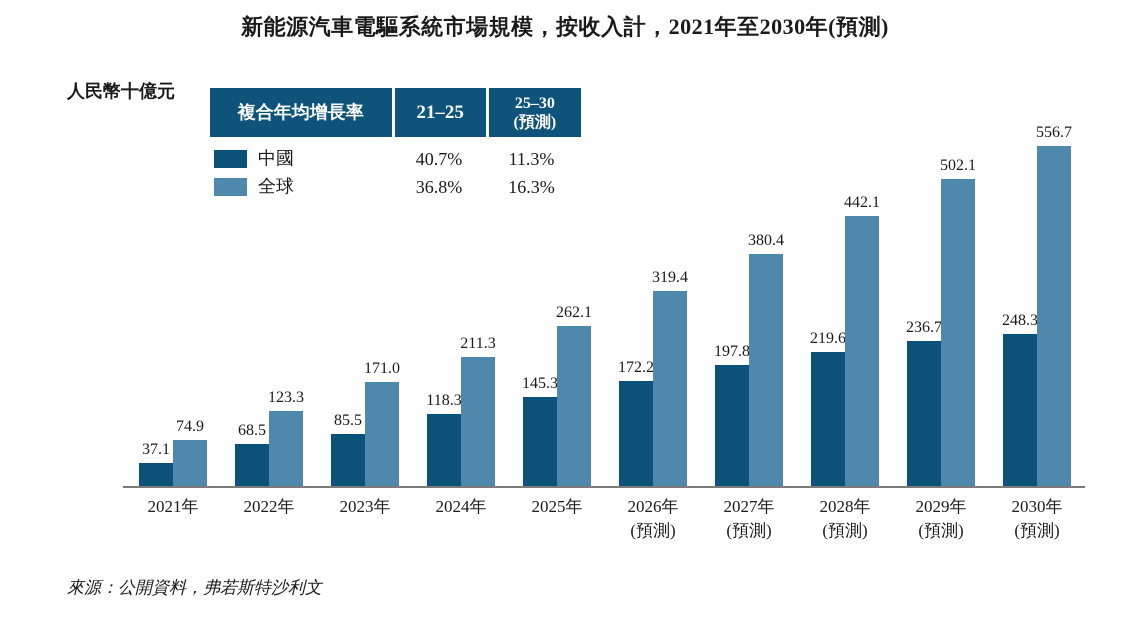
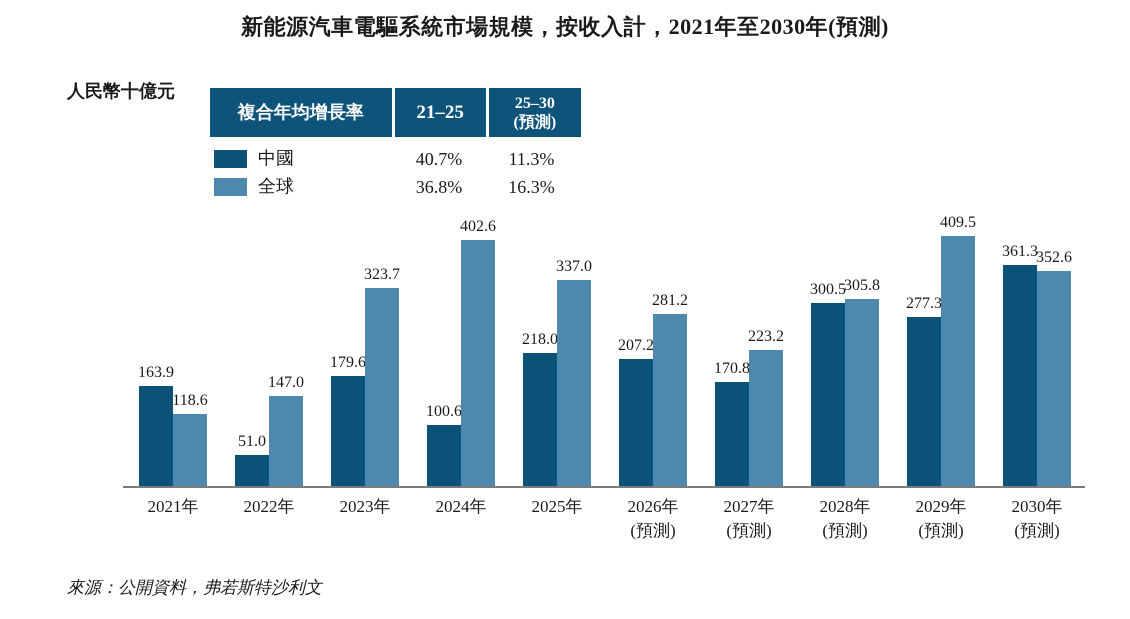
中國/2021年: 37.1 -> 163.9
全球/2021年: 74.9 -> 118.6
中國/2022年: 68.5 -> 51.0
全球/2022年: 123.3 -> 147.0
中國/2023年: 85.5 -> 179.6
全球/2023年: 171.0 -> 323.7
中國/2024年: 118.3 -> 100.6
全球/2024年: 211.3 -> 402.6
中國/2025年: 145.3 -> 218.0
全球/2025年: 262.1 -> 337.0
中國/2026年 (預測): 172.2 -> 207.2
全球/2026年 (預測): 319.4 -> 281.2
中國/2027年 (預測): 197.8 -> 170.8
全球/2027年 (預測): 380.4 -> 223.2
中國/2028年 (預測): 219.6 -> 300.5
全球/2028年 (預測): 442.1 -> 305.8
中國/2029年 (預測): 236.7 -> 277.3
全球/2029年 (預測): 502.1 -> 409.5
中國/2030年 (預測): 248.3 -> 361.3
全球/2030年 (預測): 556.7 -> 352.6
